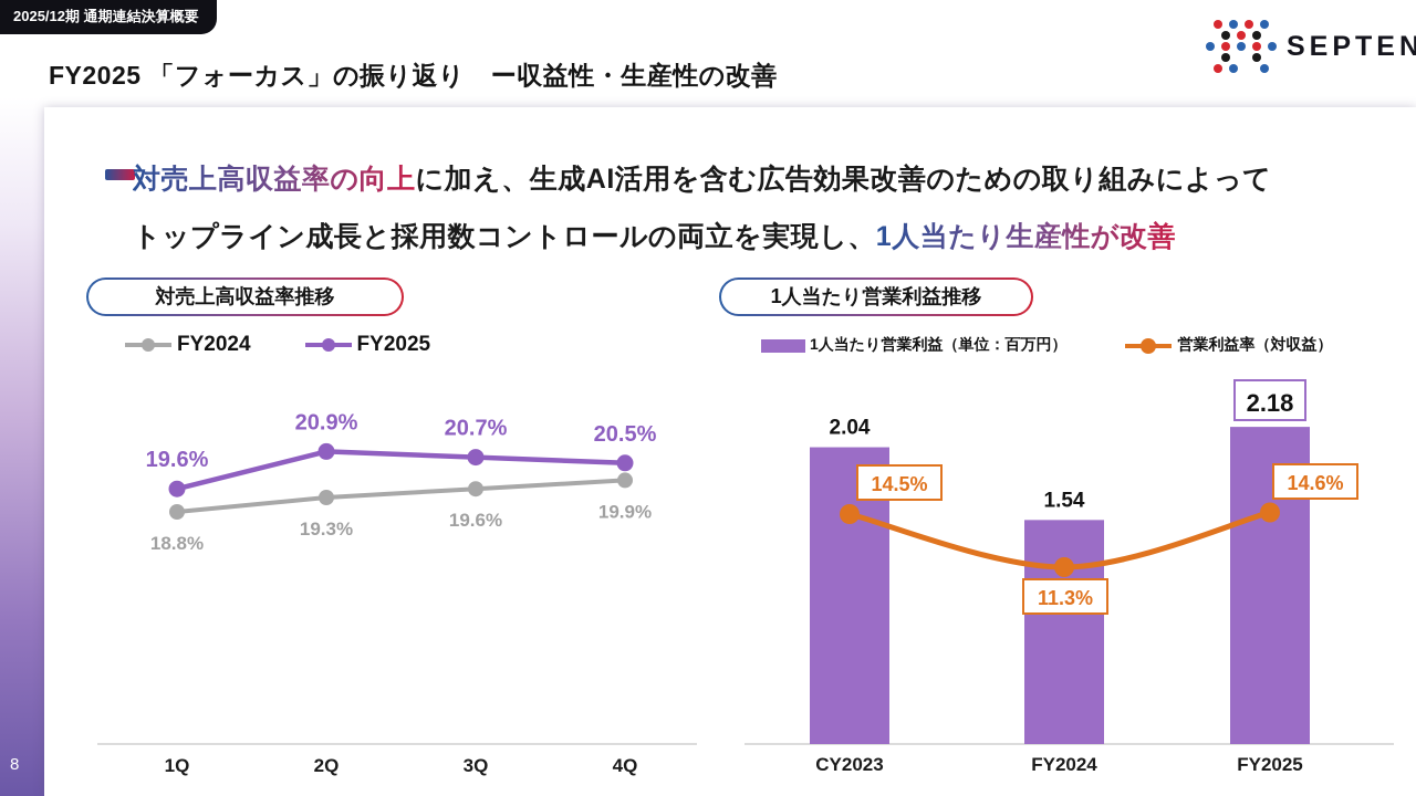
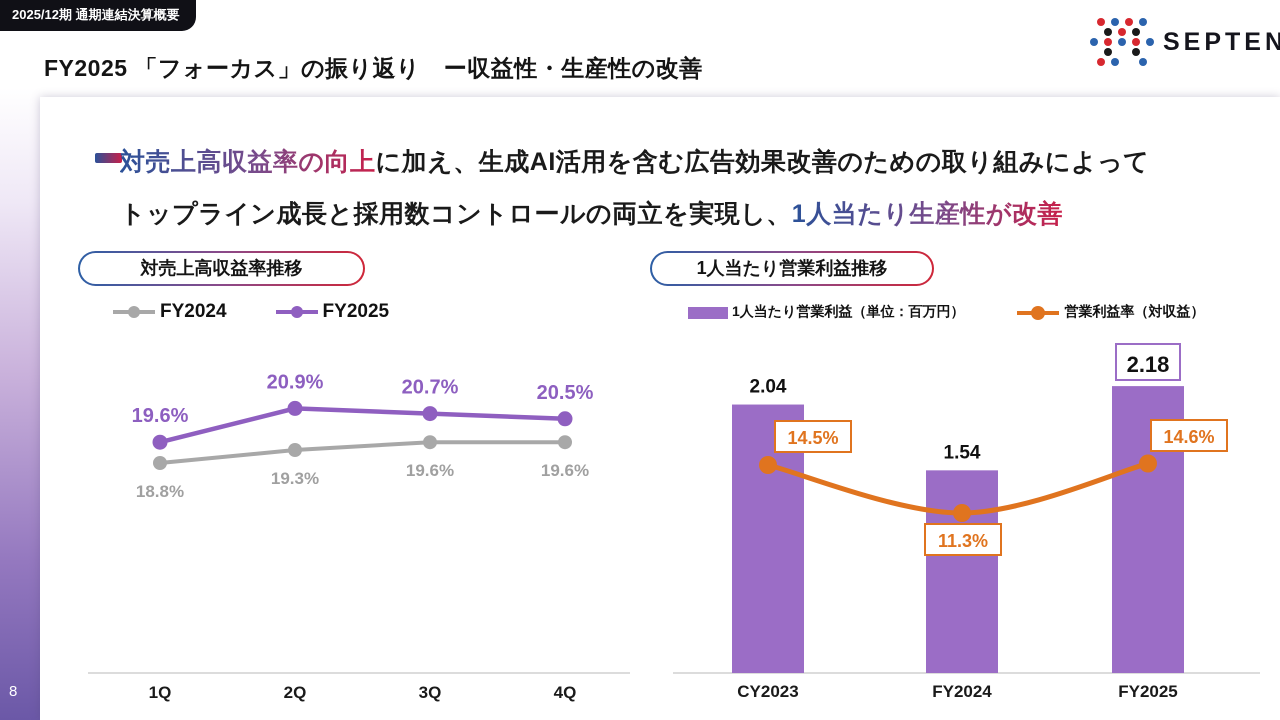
対売上高収益率推移/FY2024/4Q: 19.9% -> 19.6%
